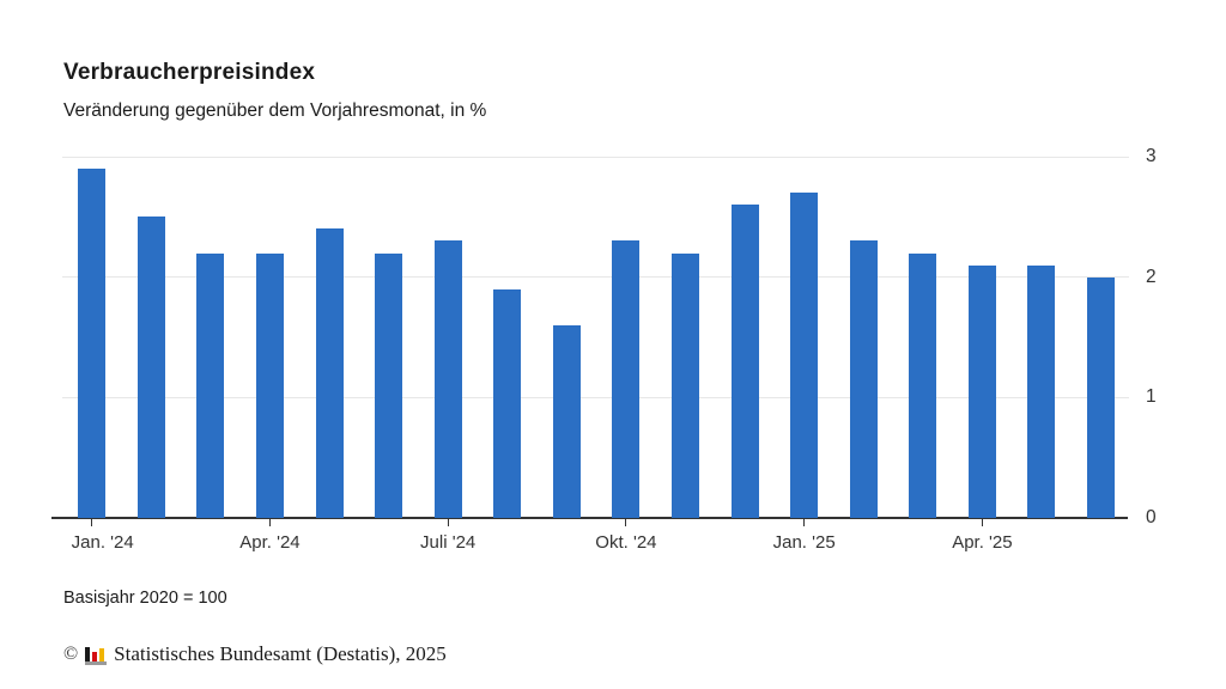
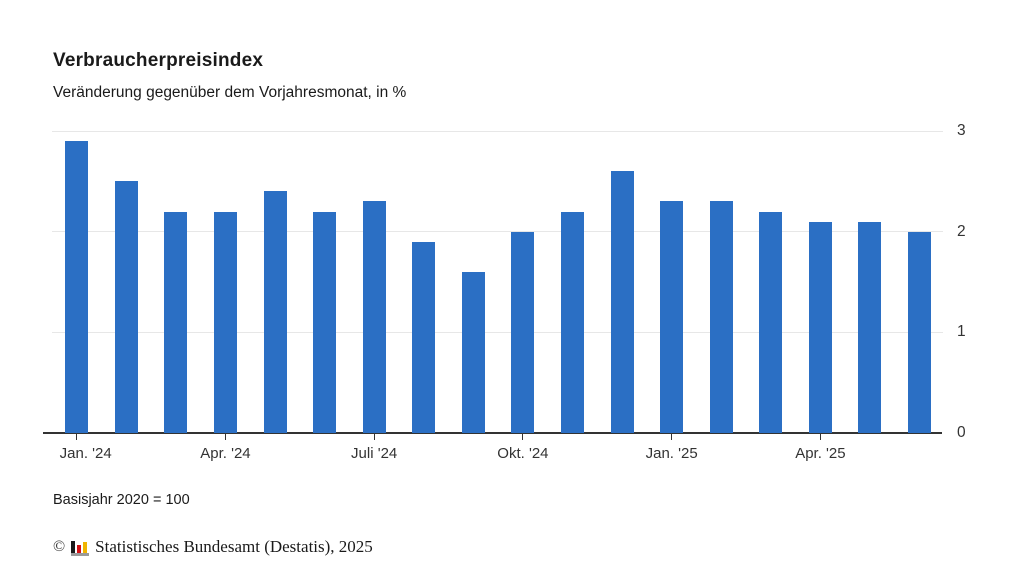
Okt. '24: 2.3 -> 2.0
Jan. '25: 2.7 -> 2.3
